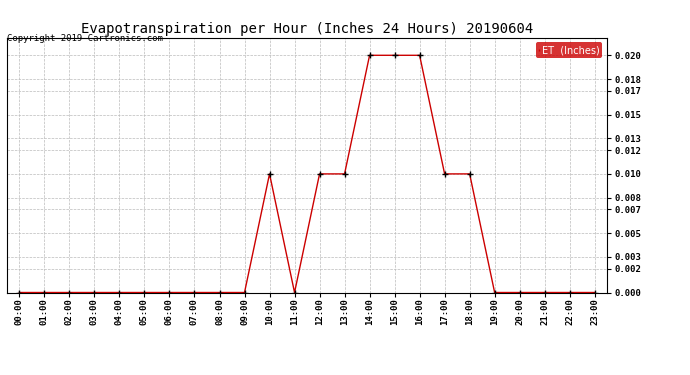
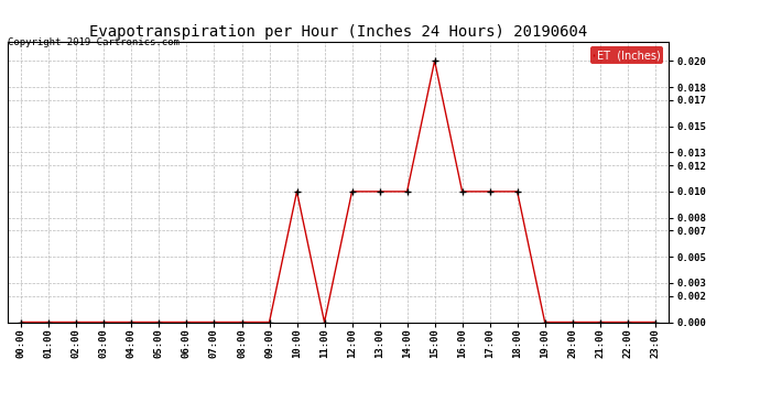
14:00: 0.02 -> 0.01
16:00: 0.02 -> 0.01
